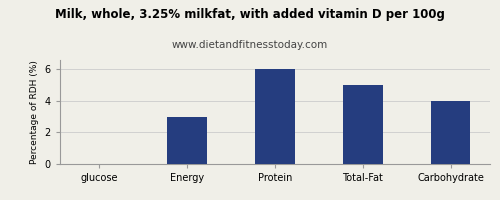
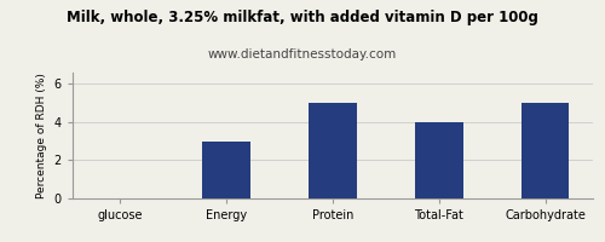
Protein: 6 -> 5
Total-Fat: 5 -> 4
Carbohydrate: 4 -> 5
